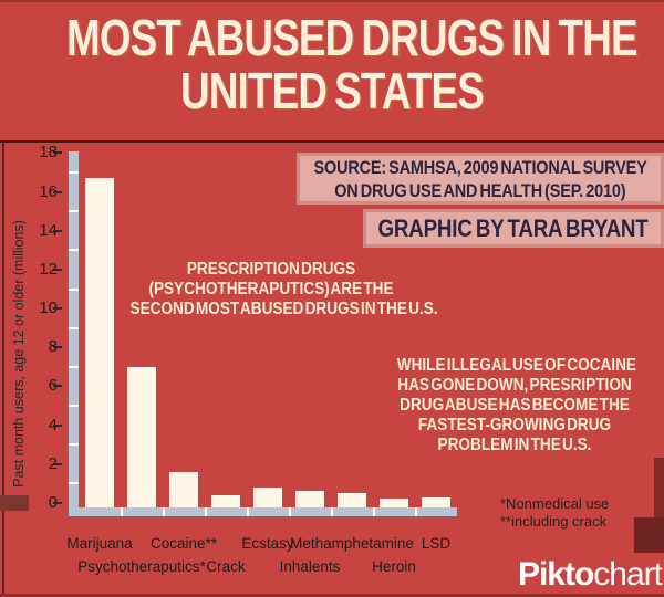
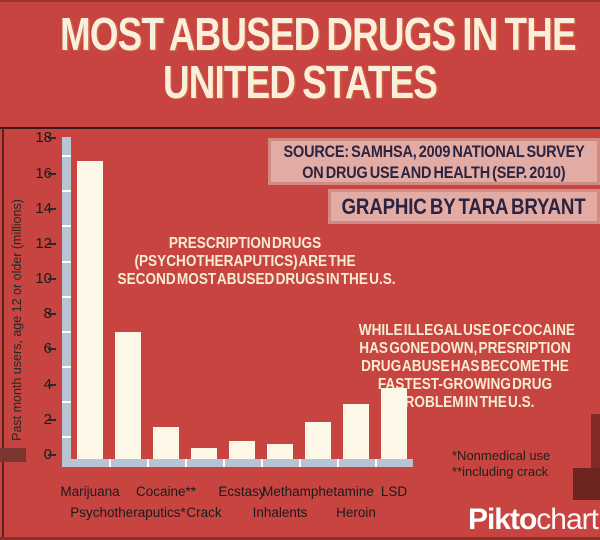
Methamphetamine: 0.5 -> 1.9
Heroin: 0.2 -> 2.9
LSD: 0.3 -> 3.8
